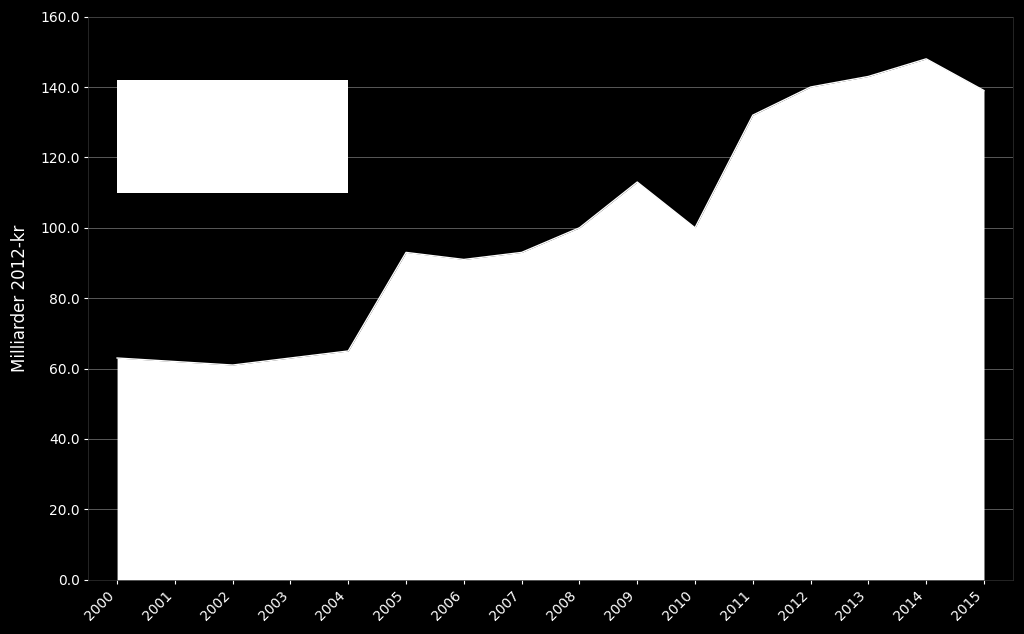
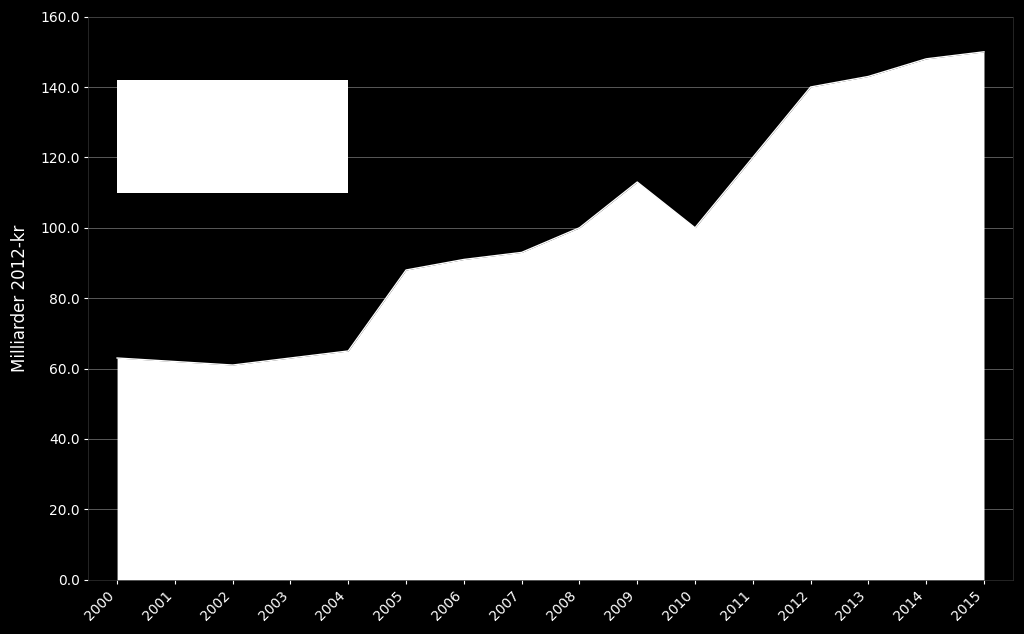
2005: 93 -> 88
2011: 132 -> 120
2015: 139 -> 150
